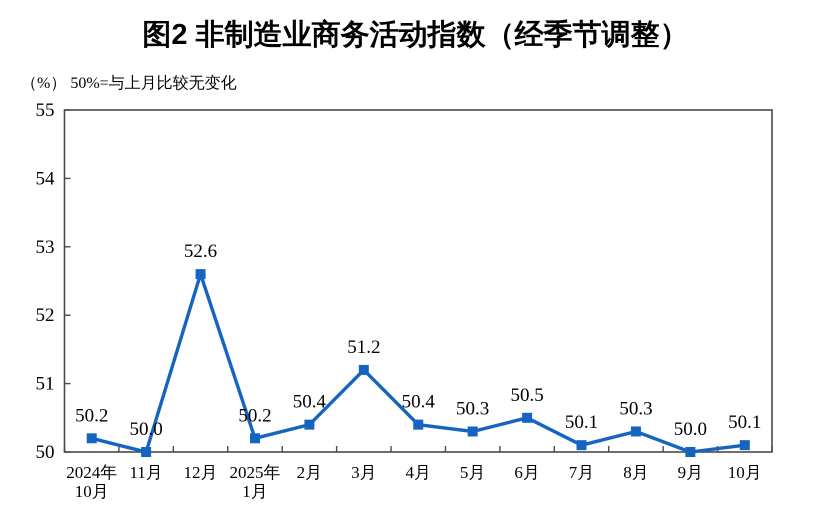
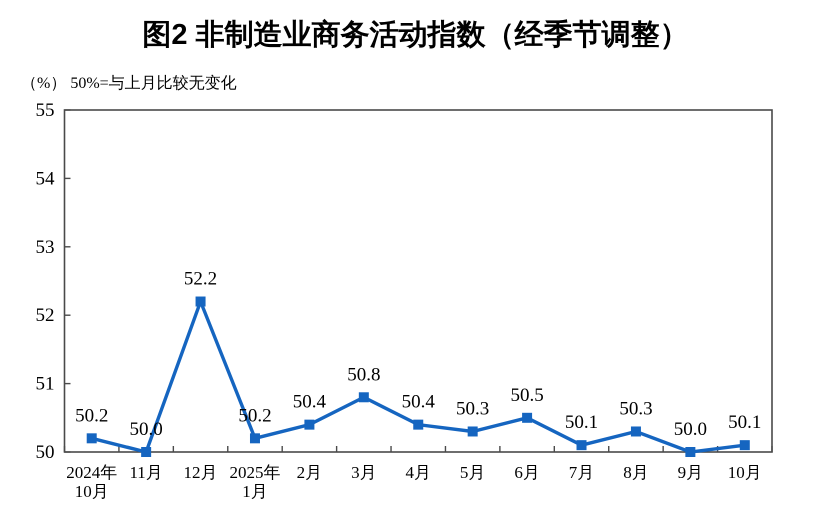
12月: 52.6 -> 52.2
3月: 51.2 -> 50.8
